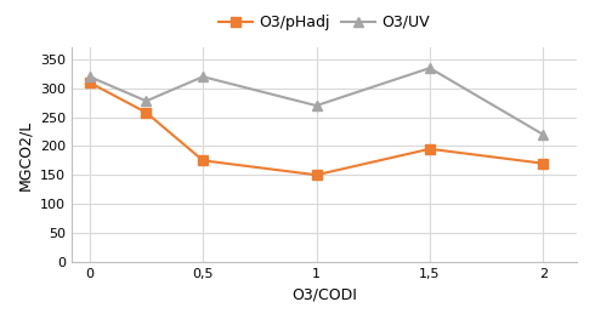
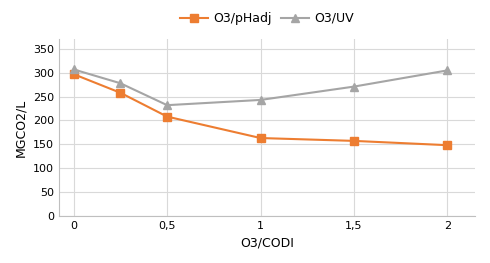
O3/pHadj/0: 310 -> 297
O3/UV/0: 320 -> 307
O3/pHadj/0,5: 175 -> 208
O3/UV/0,5: 320 -> 232
O3/pHadj/1: 150 -> 163
O3/UV/1: 270 -> 243
O3/pHadj/1,5: 195 -> 157
O3/UV/1,5: 335 -> 271
O3/pHadj/2: 170 -> 148
O3/UV/2: 220 -> 305
